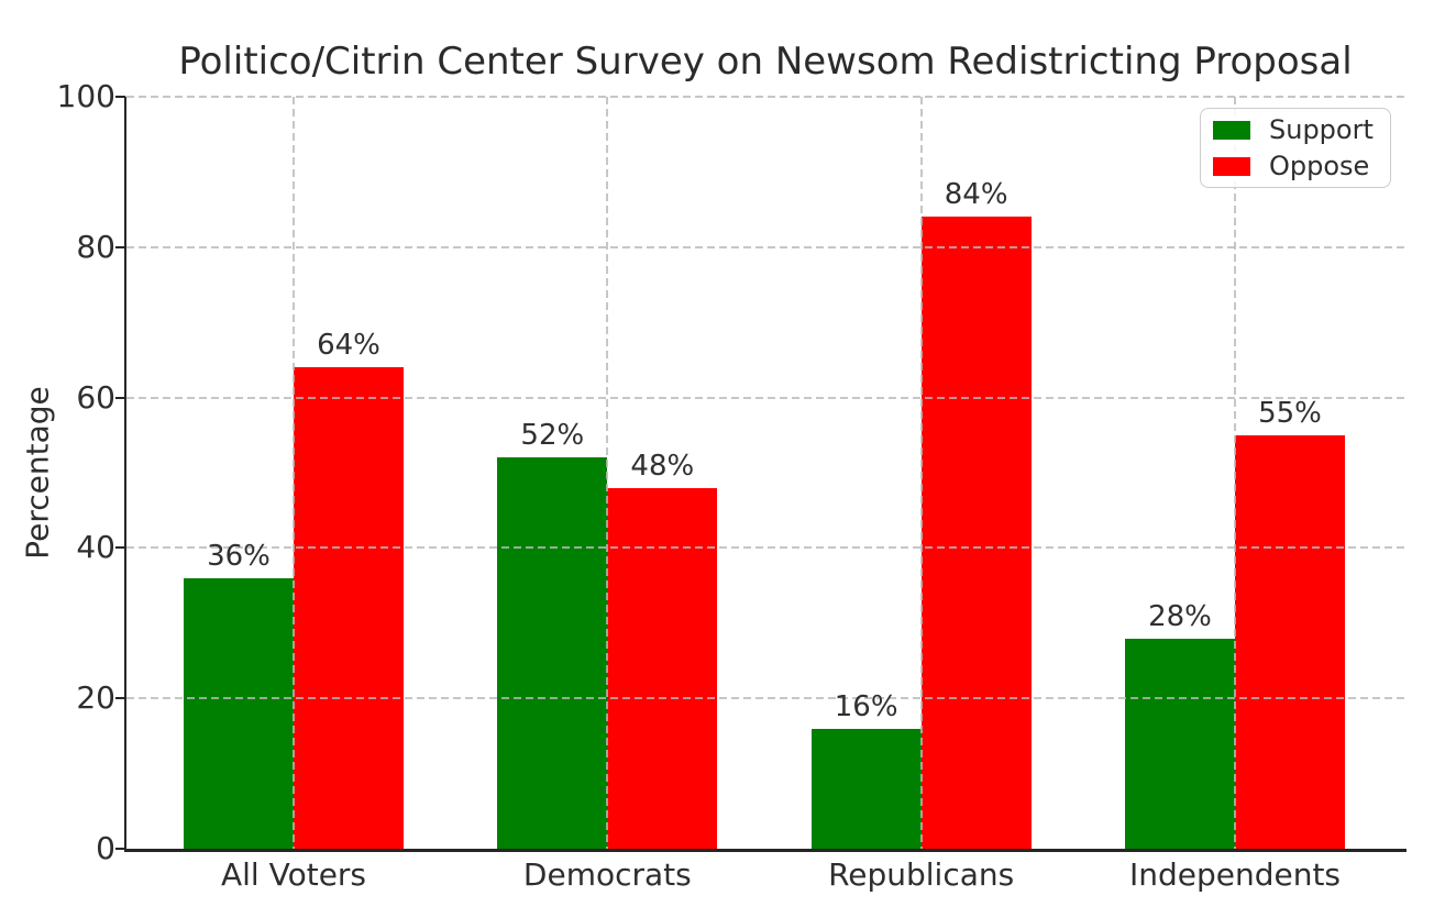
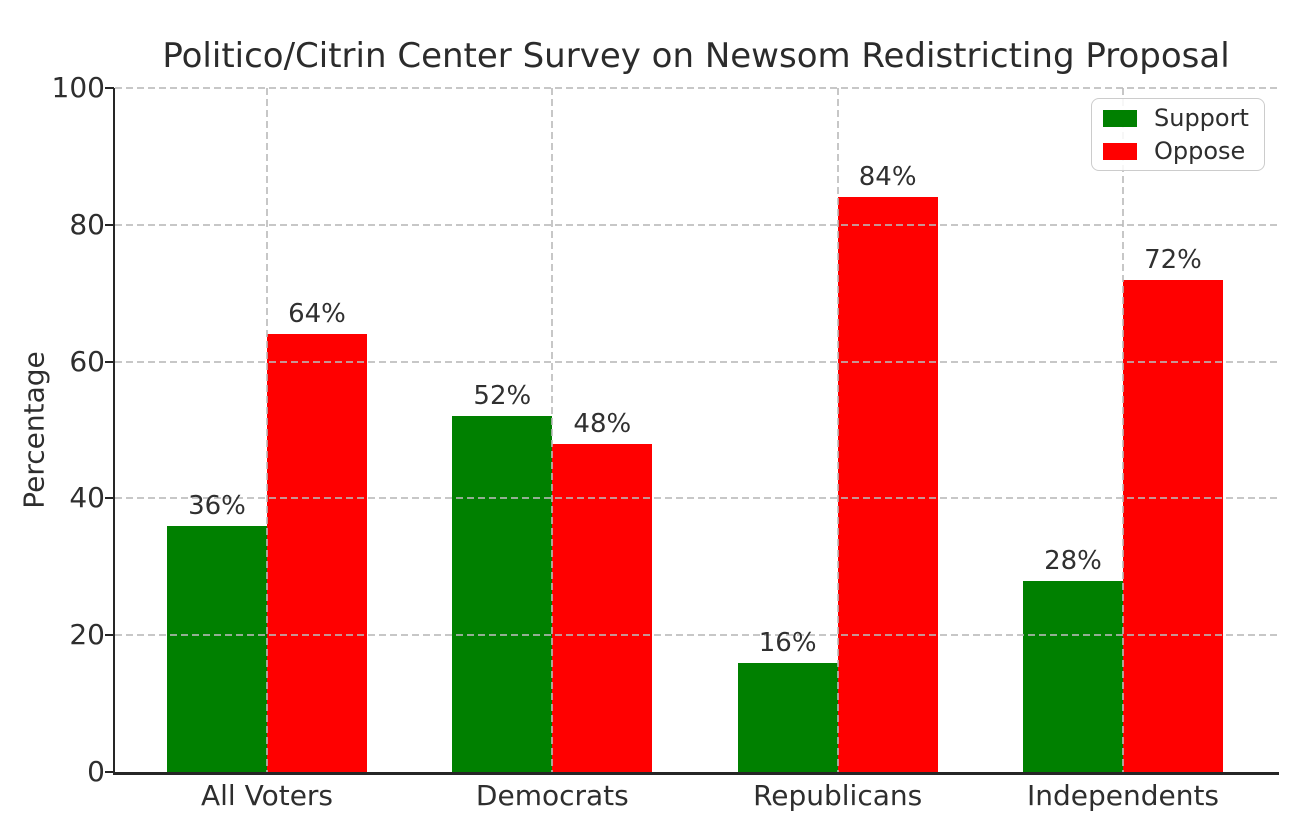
Oppose/Independents: 55% -> 72%
